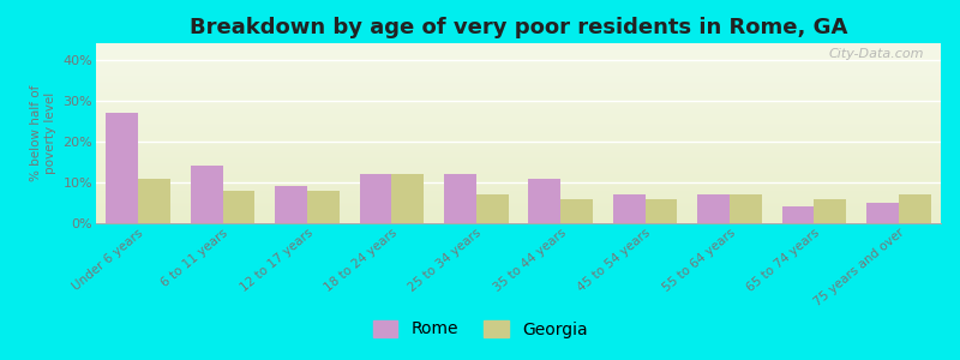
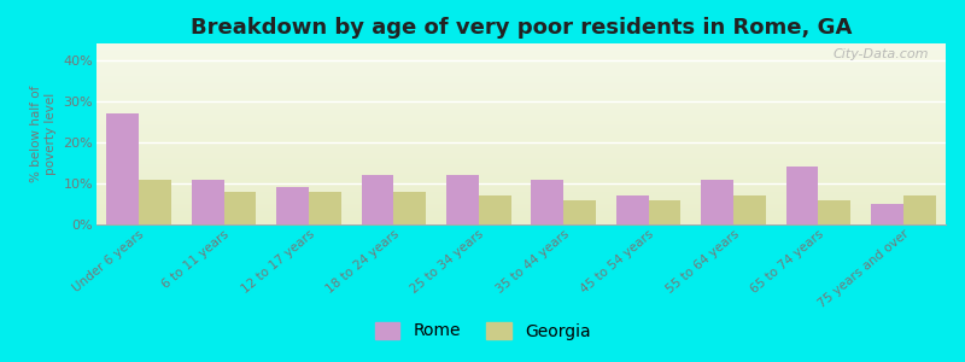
Rome/6 to 11 years: 14% -> 11%
Georgia/18 to 24 years: 12% -> 8%
Rome/55 to 64 years: 7% -> 11%
Rome/65 to 74 years: 4% -> 14%
